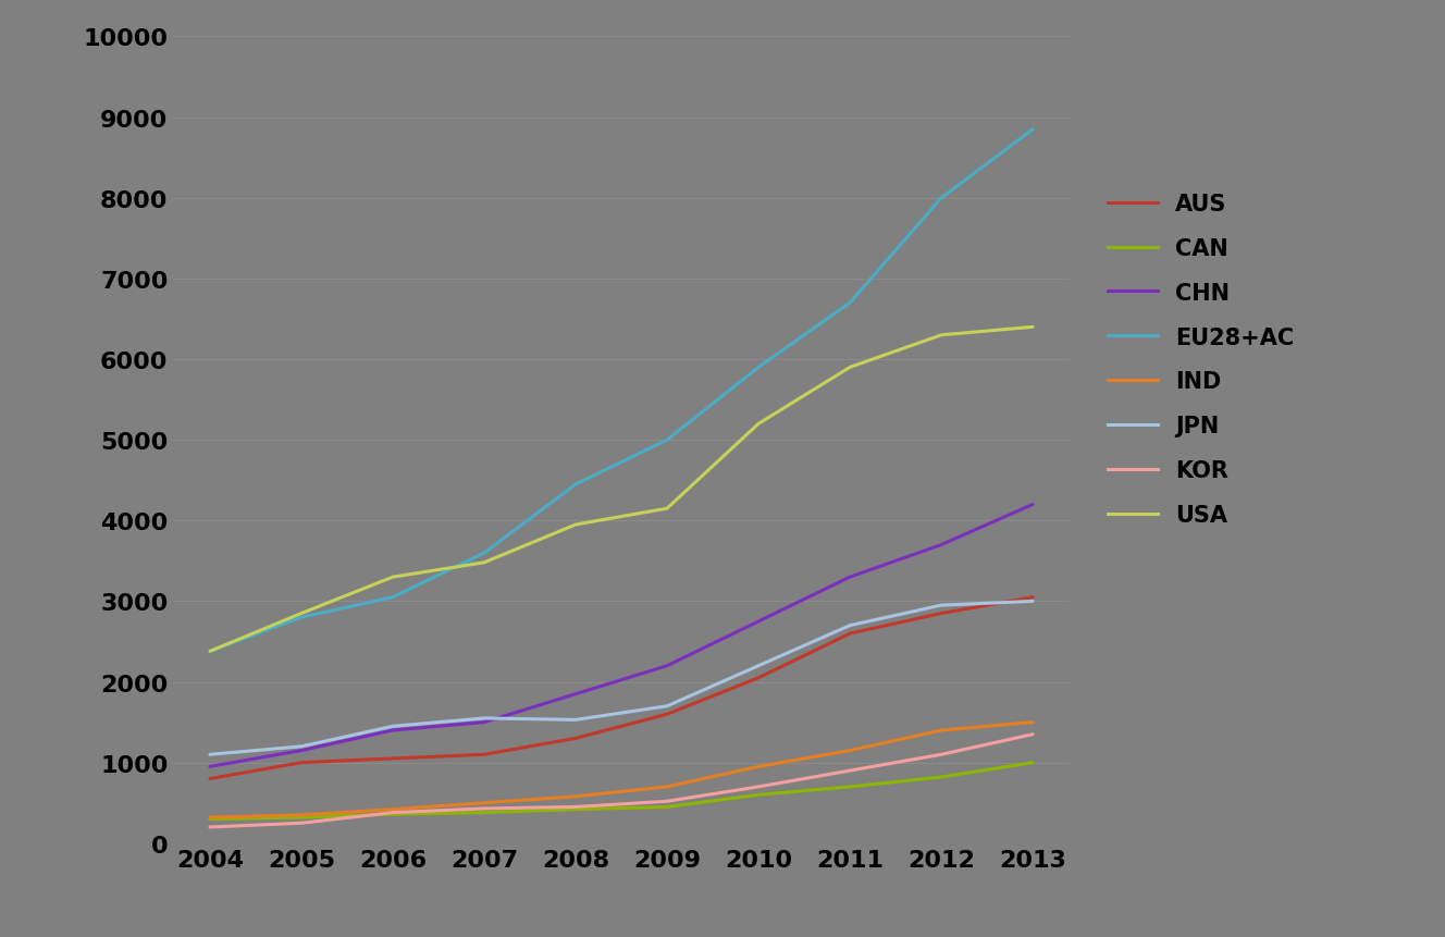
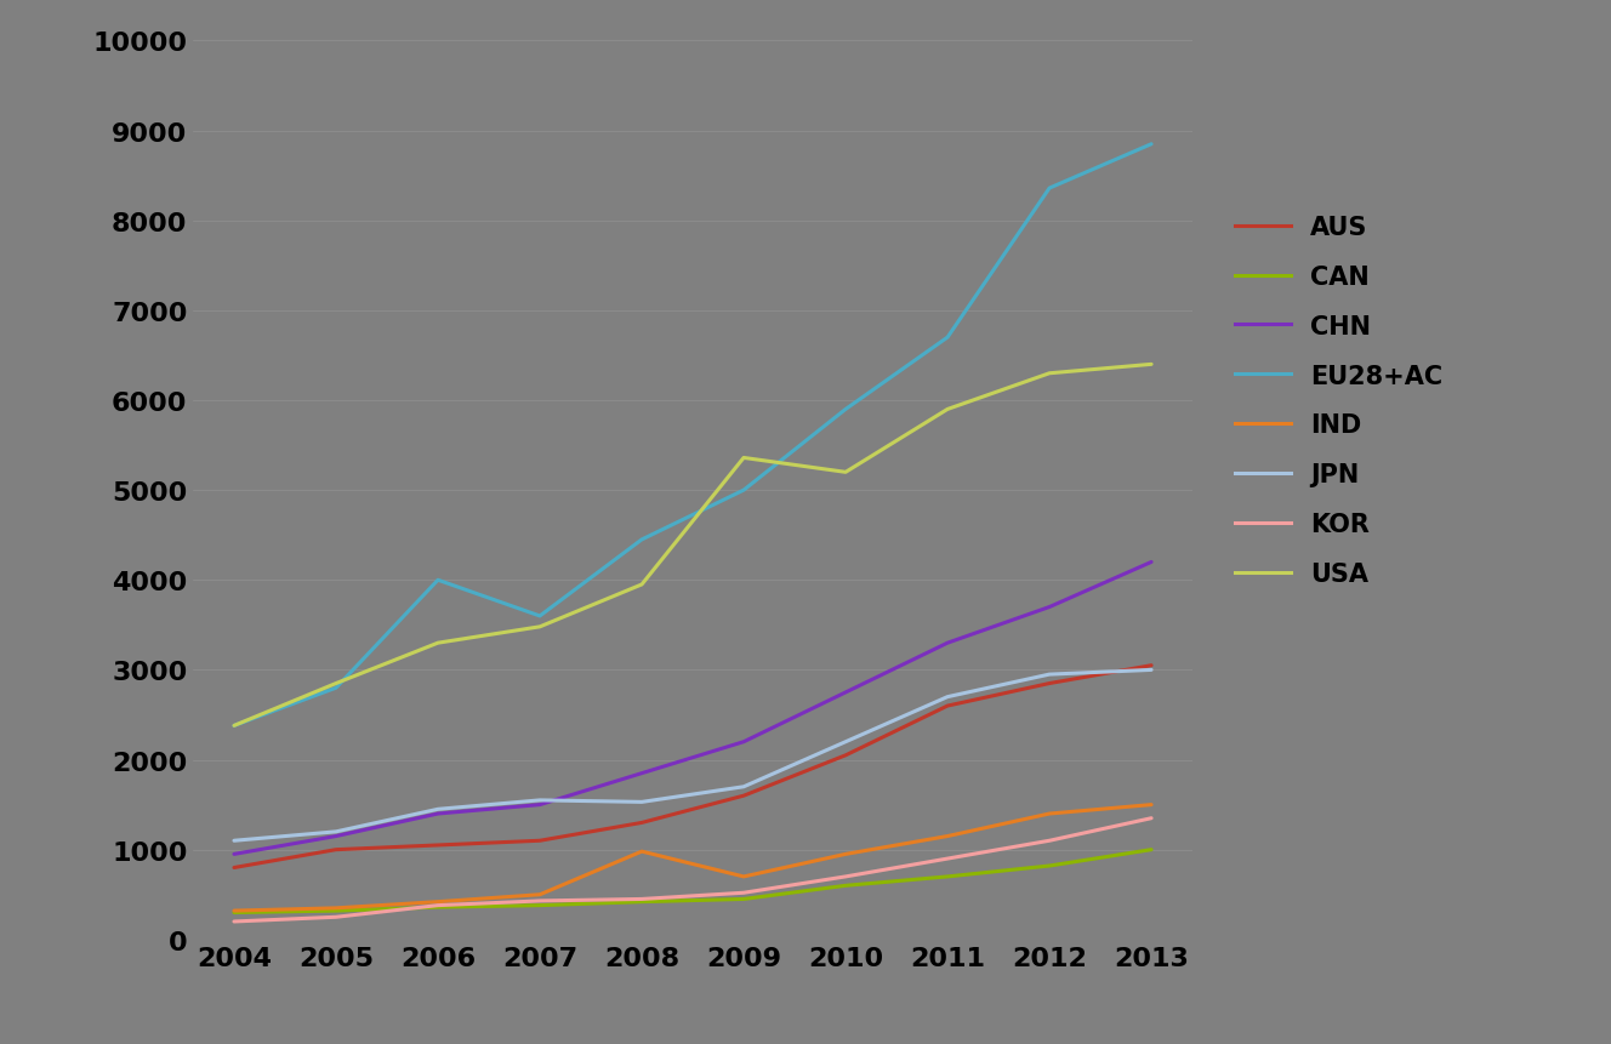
EU28+AC/2006: 3050 -> 4000
IND/2008: 580 -> 980
USA/2009: 4150 -> 5360
EU28+AC/2012: 8000 -> 8360
